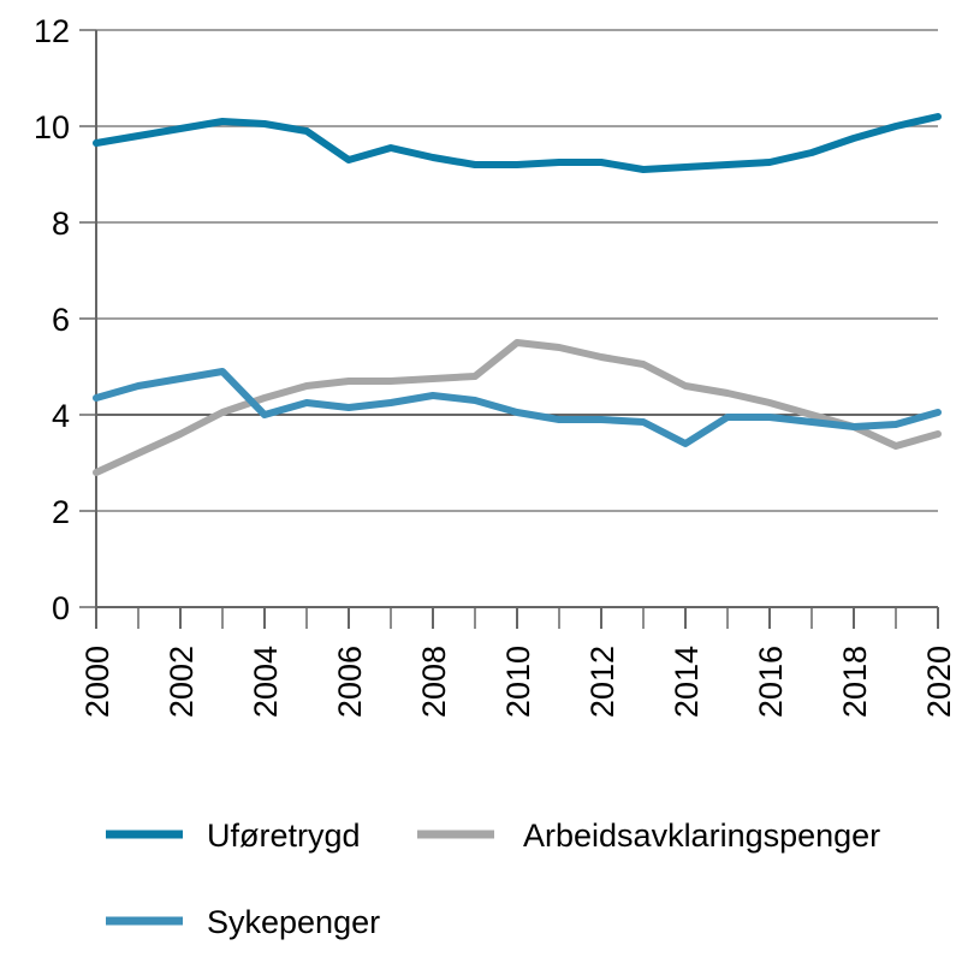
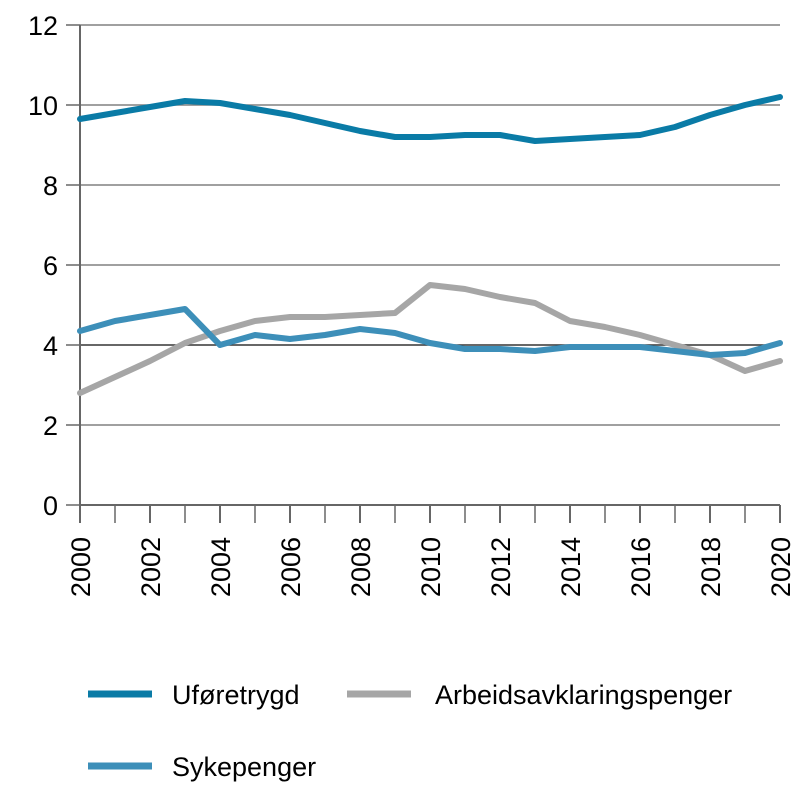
Uføretrygd/2006: 9.3 -> 9.8
Sykepenger/2014: 3.4 -> 4.0
